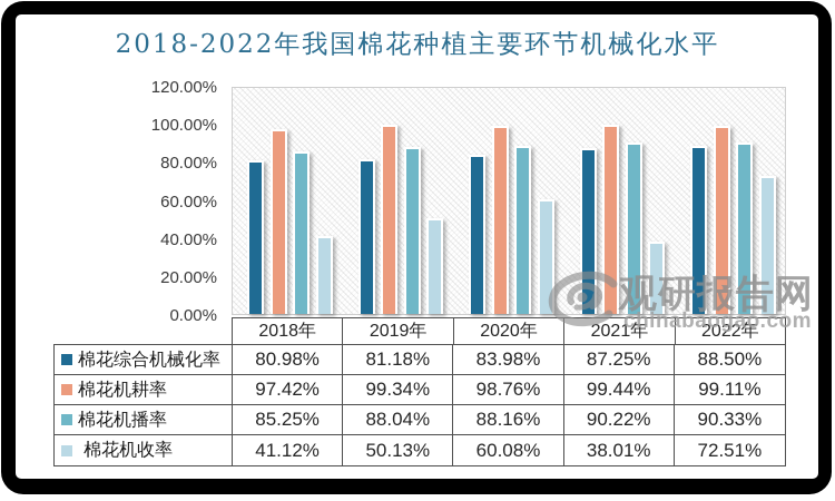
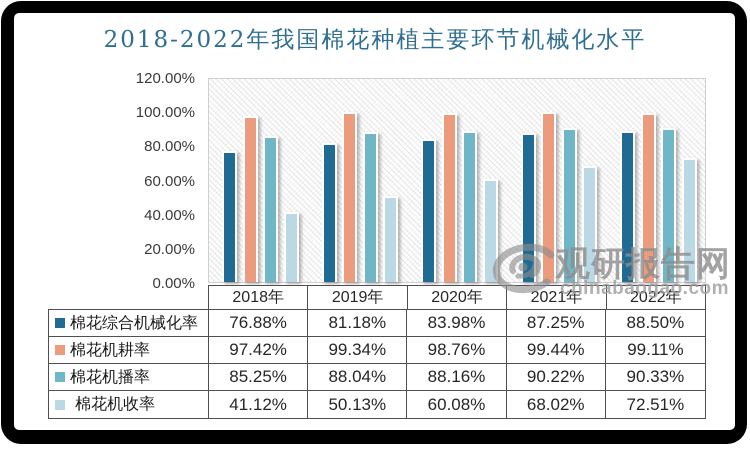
棉花综合机械化率/2018年: 80.98% -> 76.88%
棉花机收率/2021年: 38.01% -> 68.02%
